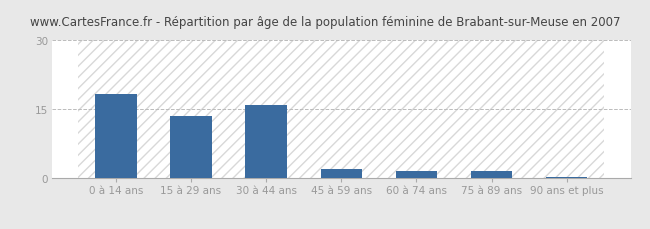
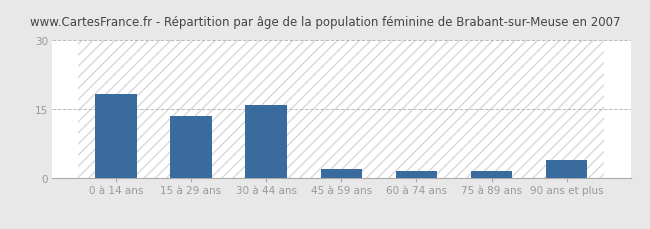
90 ans et plus: 0.2 -> 4.0
